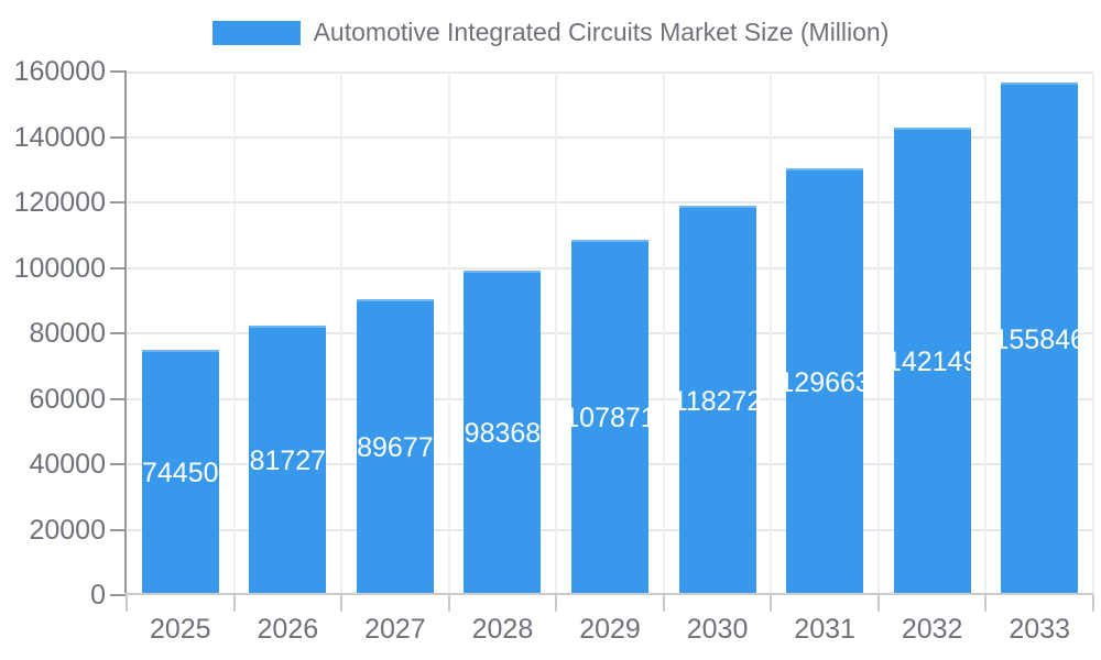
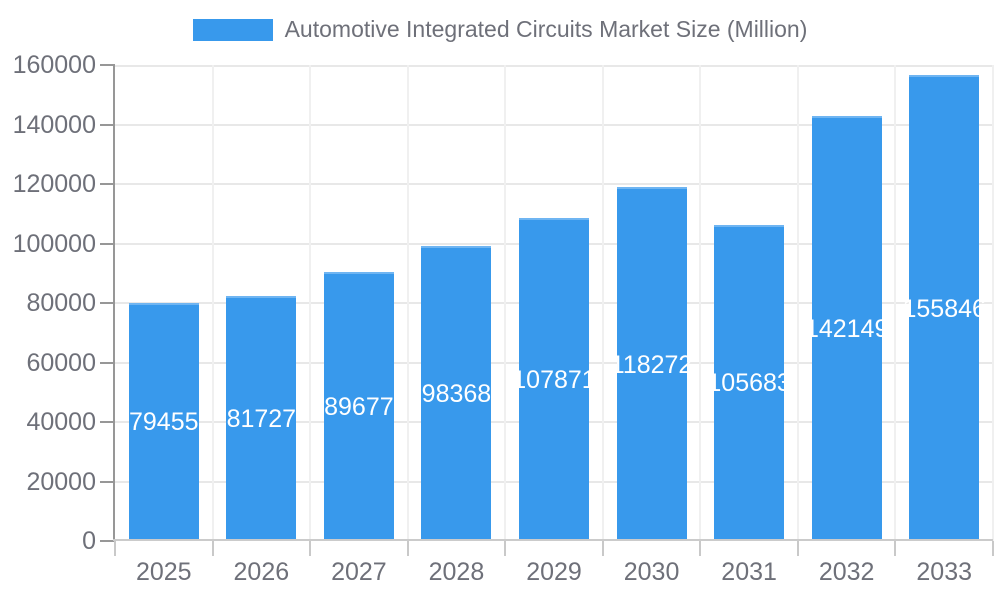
2025: 74450 -> 79455
2031: 129663 -> 105683
